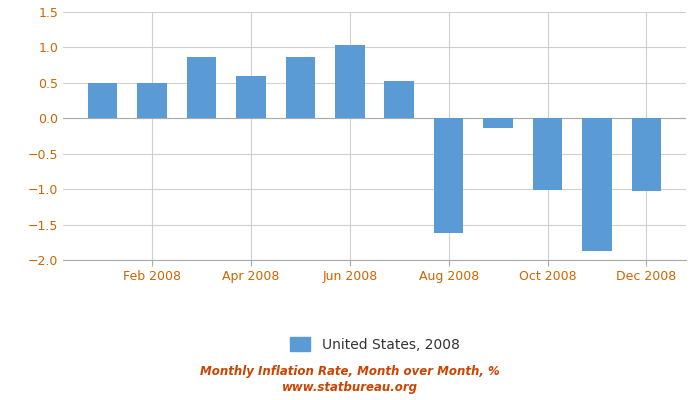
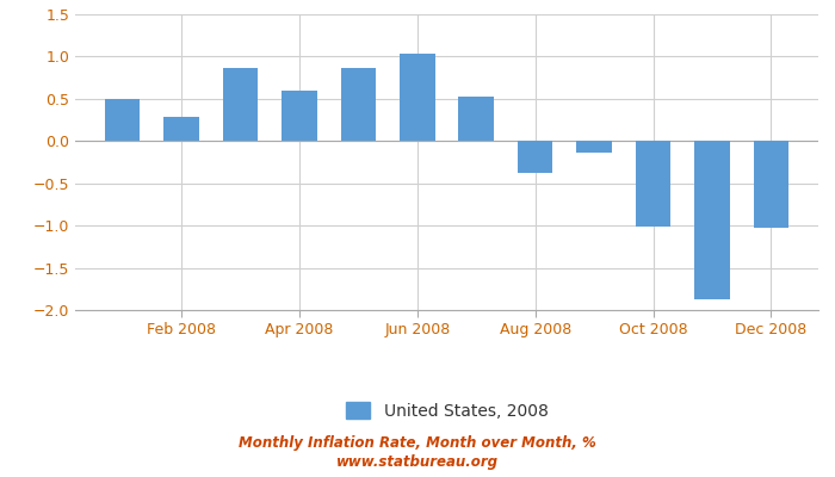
Feb 2008: 0.50 -> 0.28
Aug 2008: -1.62 -> -0.38
